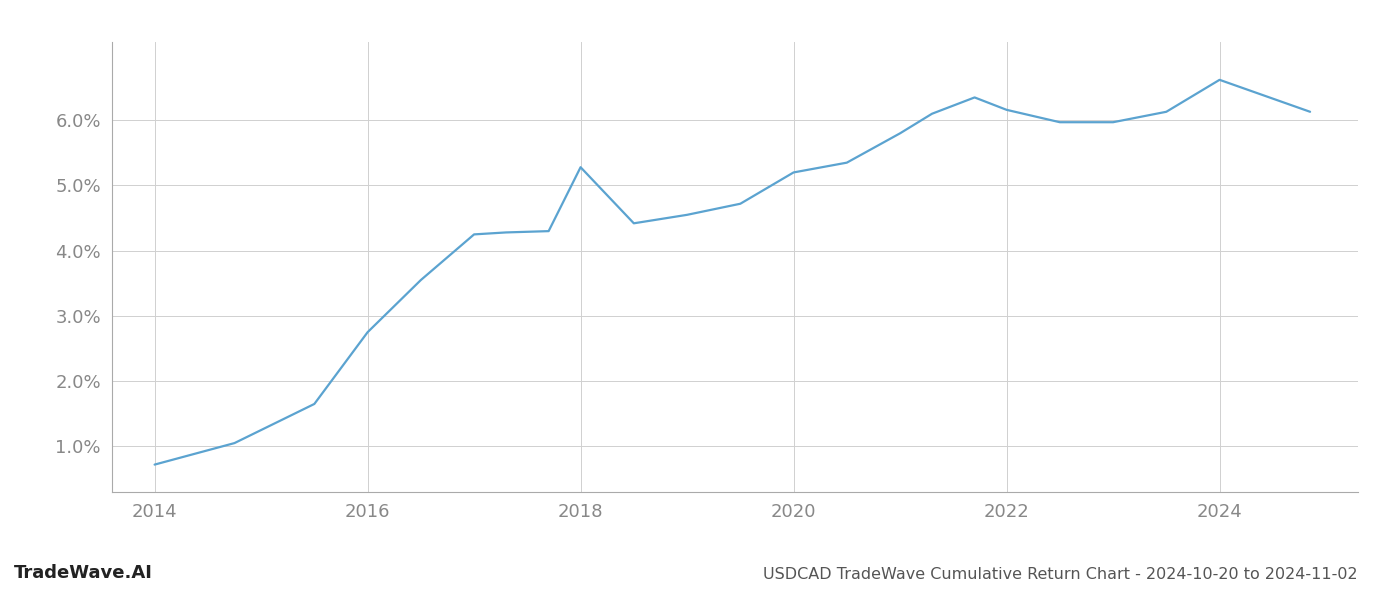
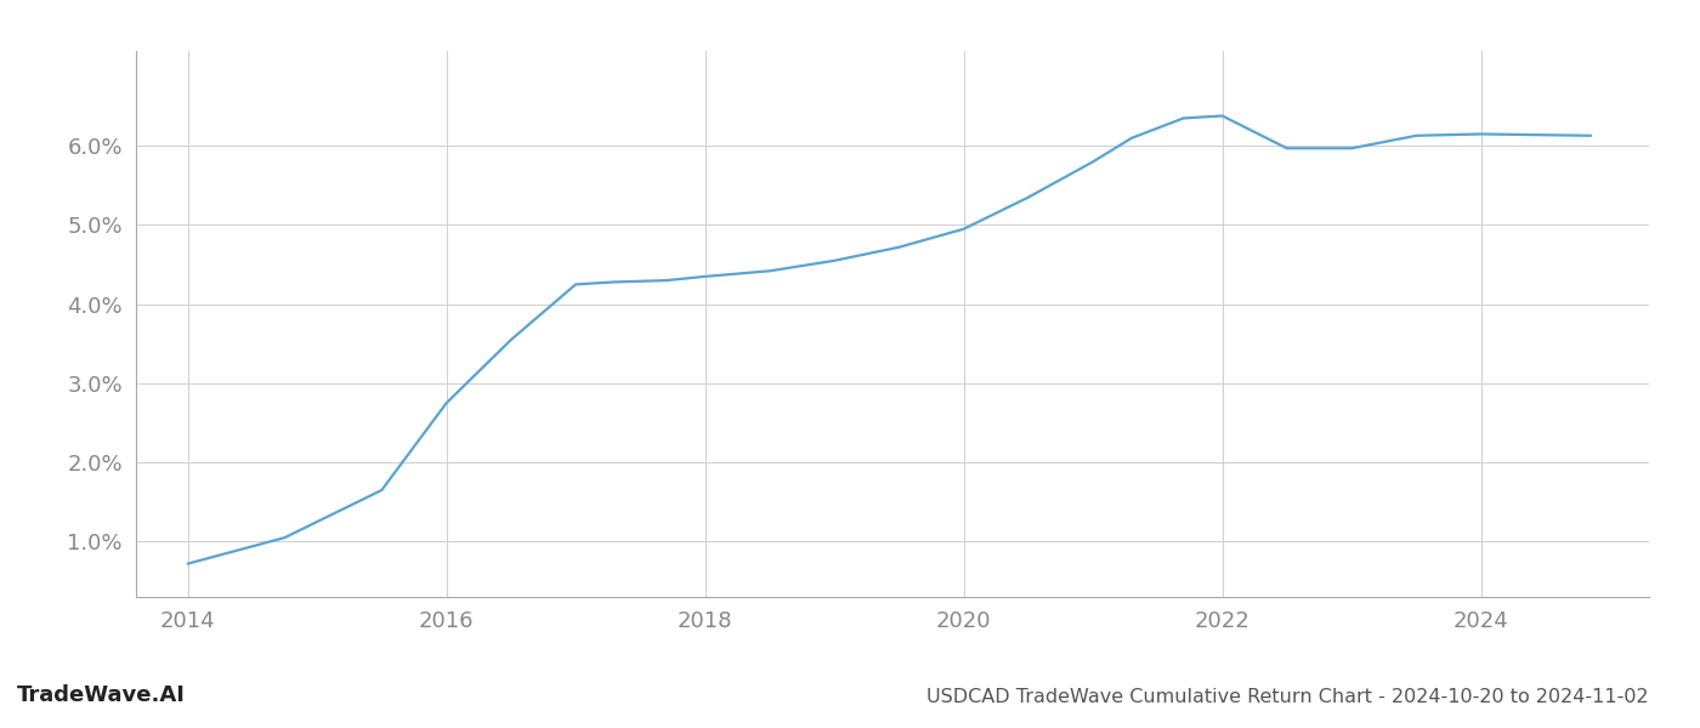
2018: 5.28% -> 4.35%
2020: 5.20% -> 4.95%
2022: 6.16% -> 6.38%
2024: 6.62% -> 6.15%
